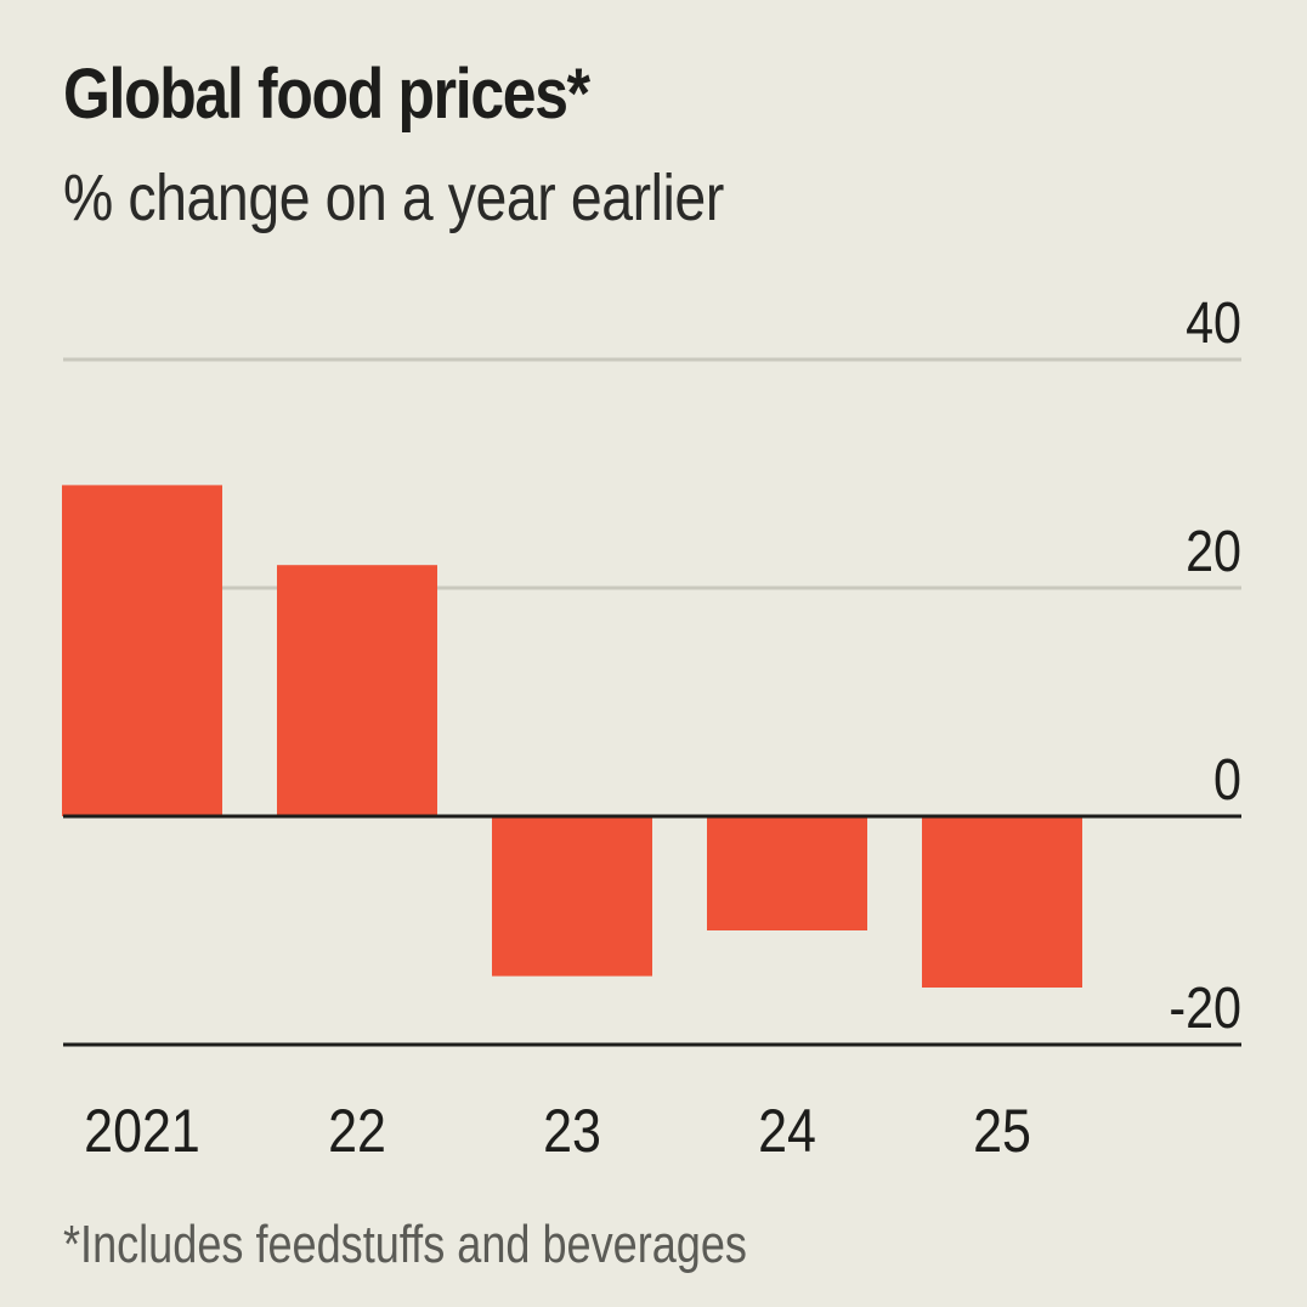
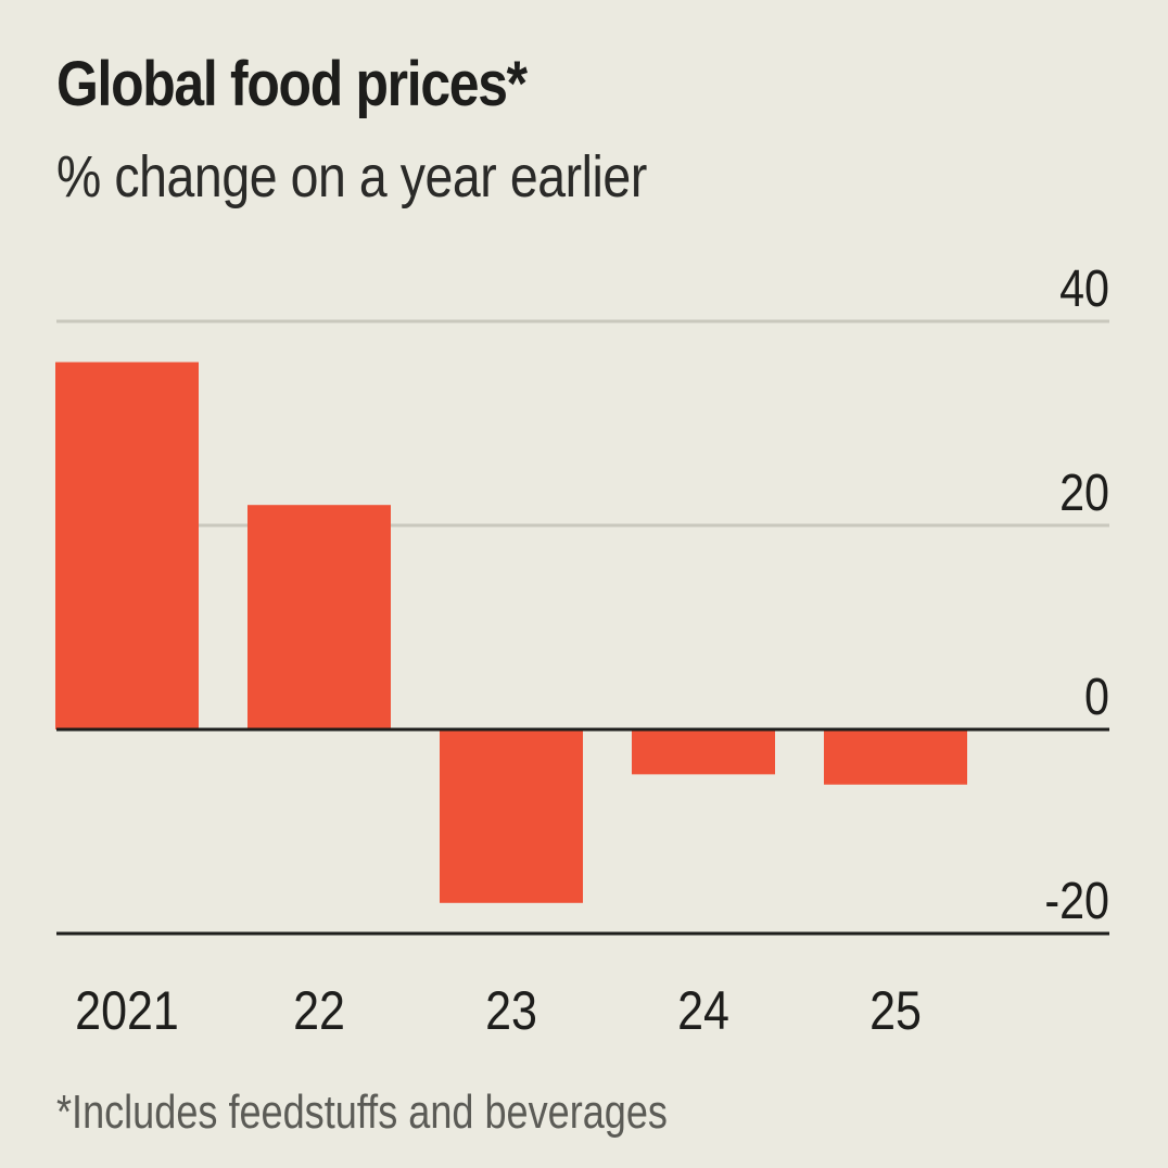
2021: 29 -> 36
23: -14 -> -17
24: -10 -> -4
25: -15 -> -5
